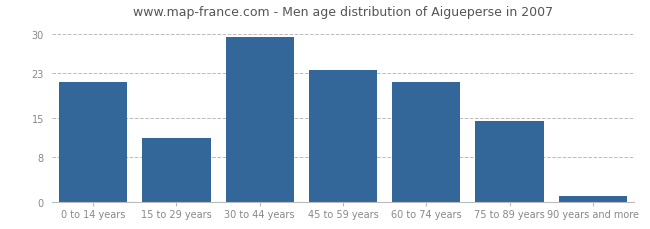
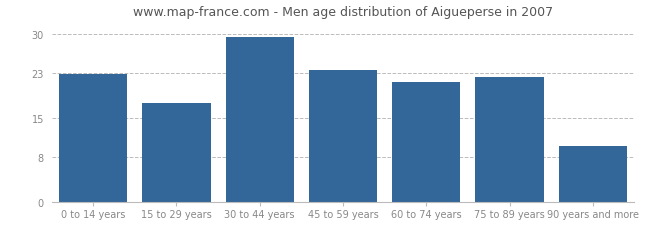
0 to 14 years: 21.5 -> 22.8
15 to 29 years: 11.5 -> 17.6
75 to 89 years: 14.5 -> 22.4
90 years and more: 1.0 -> 10.0
